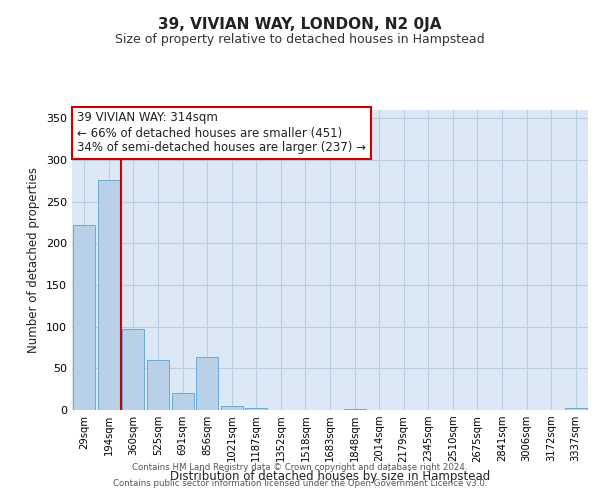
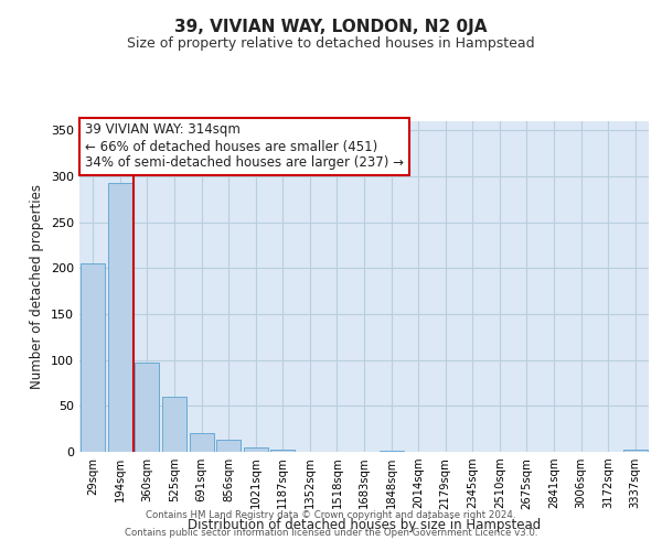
29sqm: 222 -> 205
194sqm: 276 -> 293
856sqm: 64 -> 13
